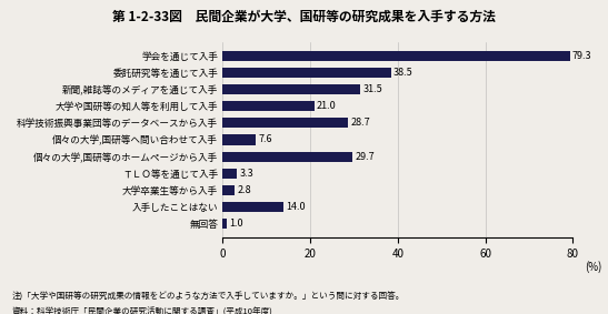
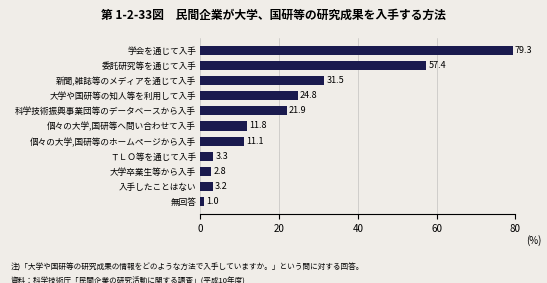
委託研究等を通じて入手: 38.5 -> 57.4
大学や国研等の知人等を利用して入手: 21.0 -> 24.8
科学技術振興事業団等のデータベースから入手: 28.7 -> 21.9
個々の大学,国研等へ問い合わせて入手: 7.6 -> 11.8
個々の大学,国研等のホームページから入手: 29.7 -> 11.1
入手したことはない: 14.0 -> 3.2
